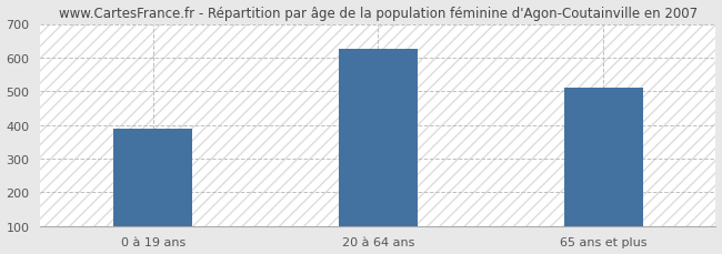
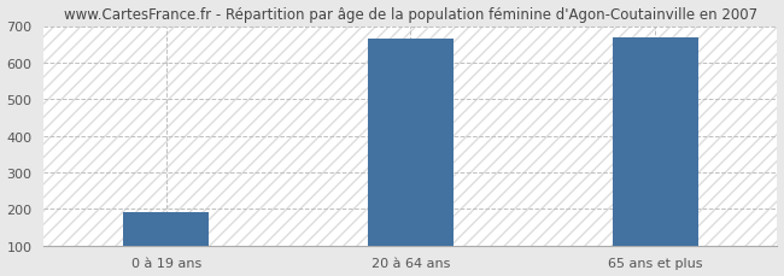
0 à 19 ans: 390 -> 190
20 à 64 ans: 625 -> 665
65 ans et plus: 510 -> 668
